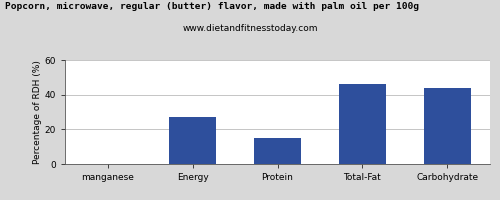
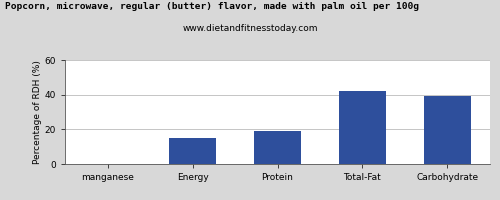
Energy: 27 -> 15
Protein: 15 -> 19
Total-Fat: 46 -> 42
Carbohydrate: 44 -> 39
